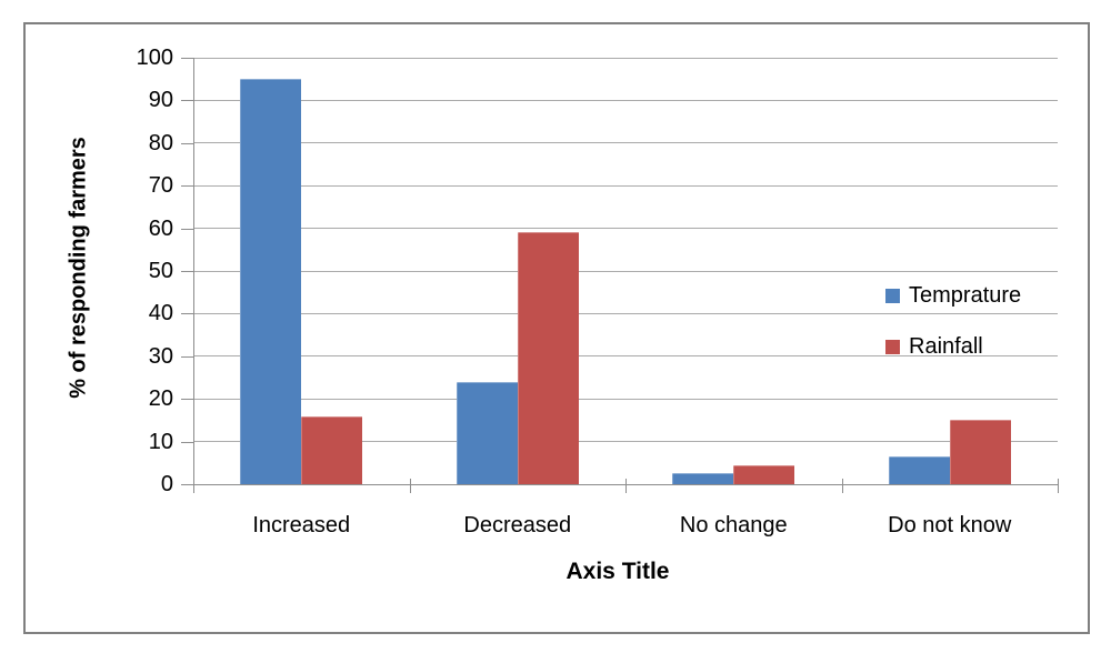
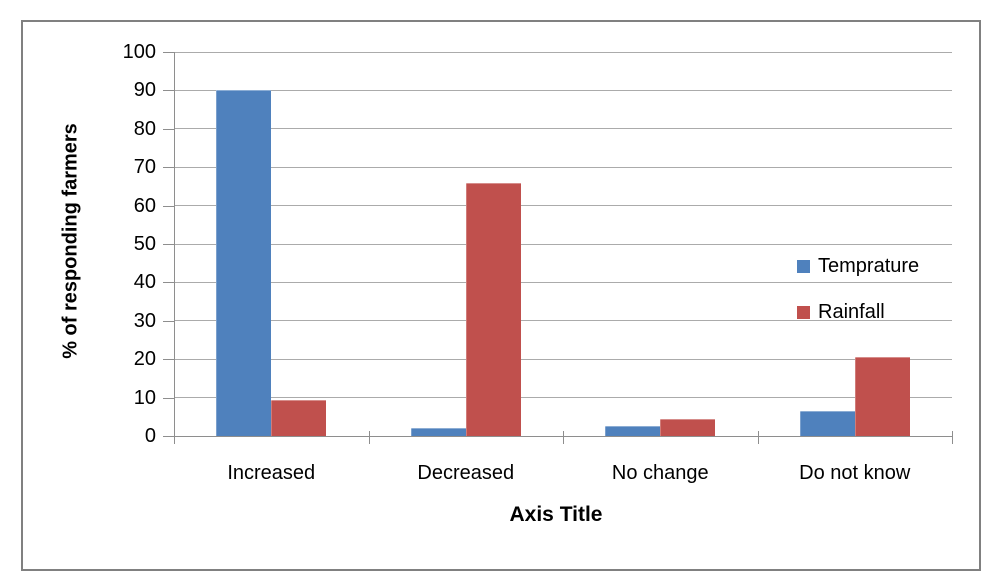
Temprature/Increased: 95 -> 90
Rainfall/Increased: 16 -> 10
Temprature/Decreased: 24 -> 2
Rainfall/Decreased: 59 -> 66
Rainfall/Do not know: 15 -> 20
